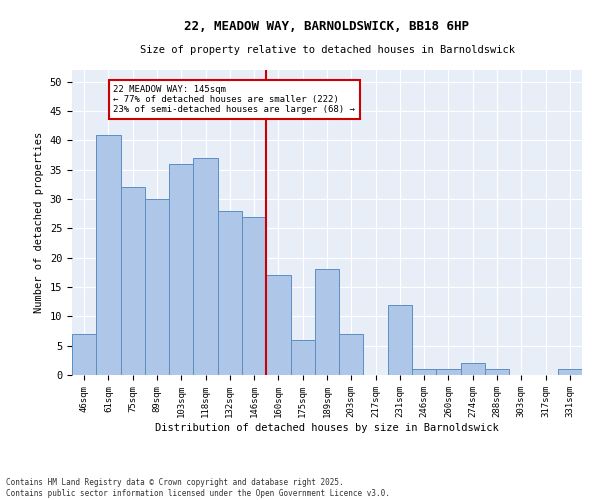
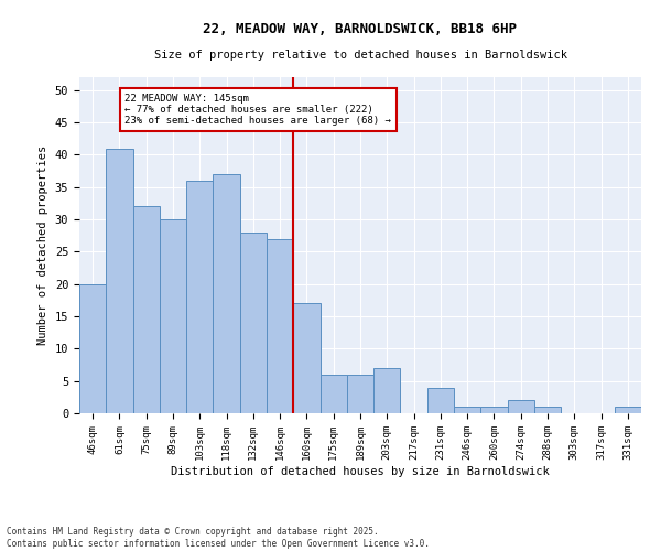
46sqm: 7 -> 20
189sqm: 18 -> 6
231sqm: 12 -> 4
